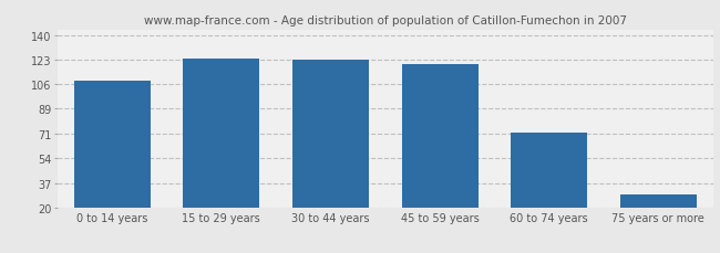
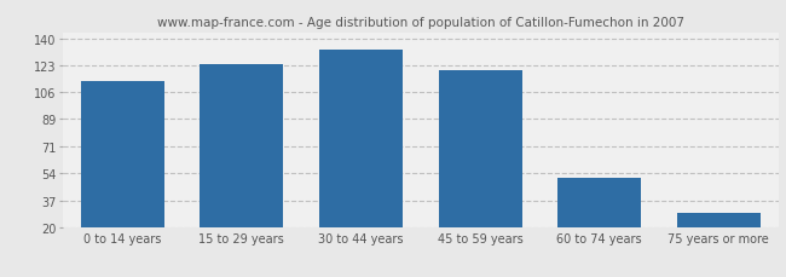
0 to 14 years: 108 -> 113
30 to 44 years: 123 -> 133
60 to 74 years: 72 -> 51
